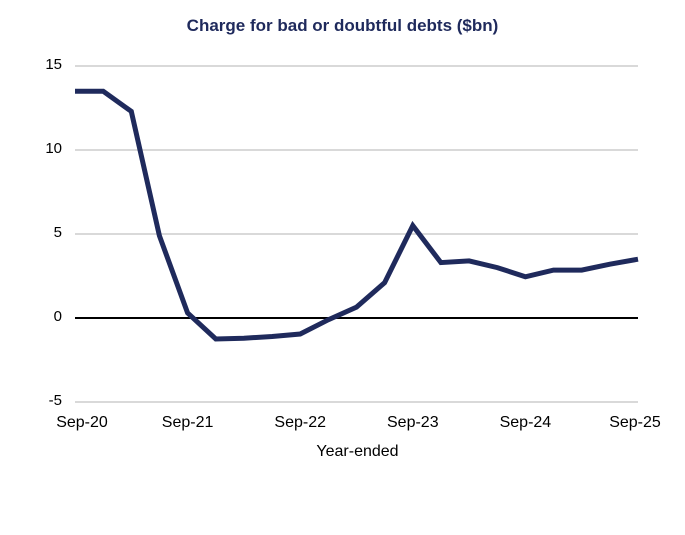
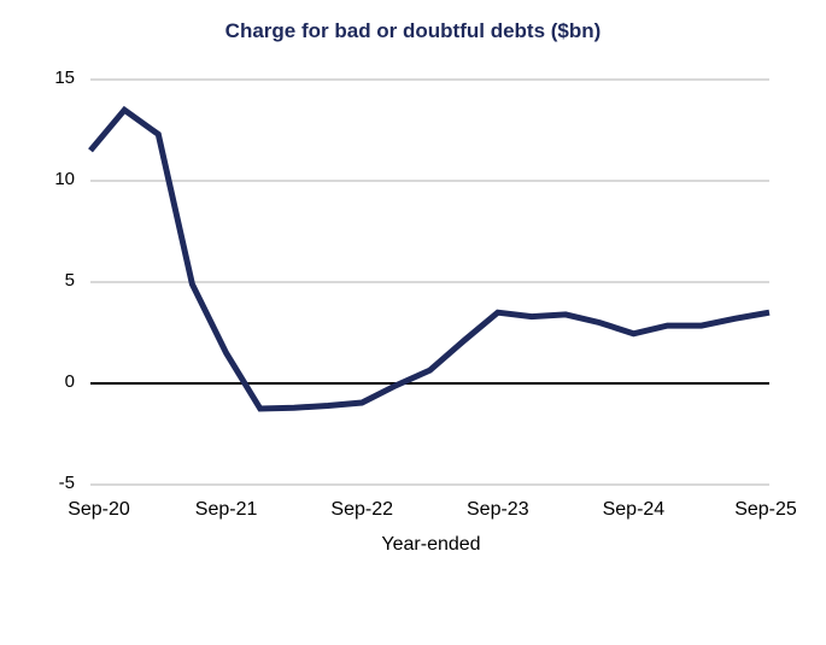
Sep-20: 13.5 -> 11.5
Sep-21: 0.3 -> 1.5
Sep-23: 5.5 -> 3.5
